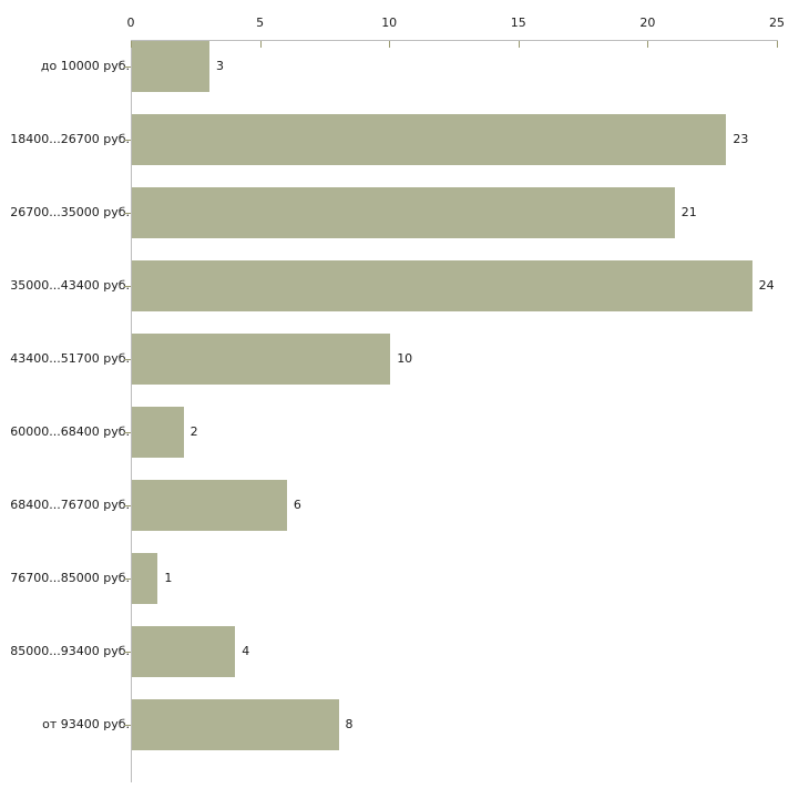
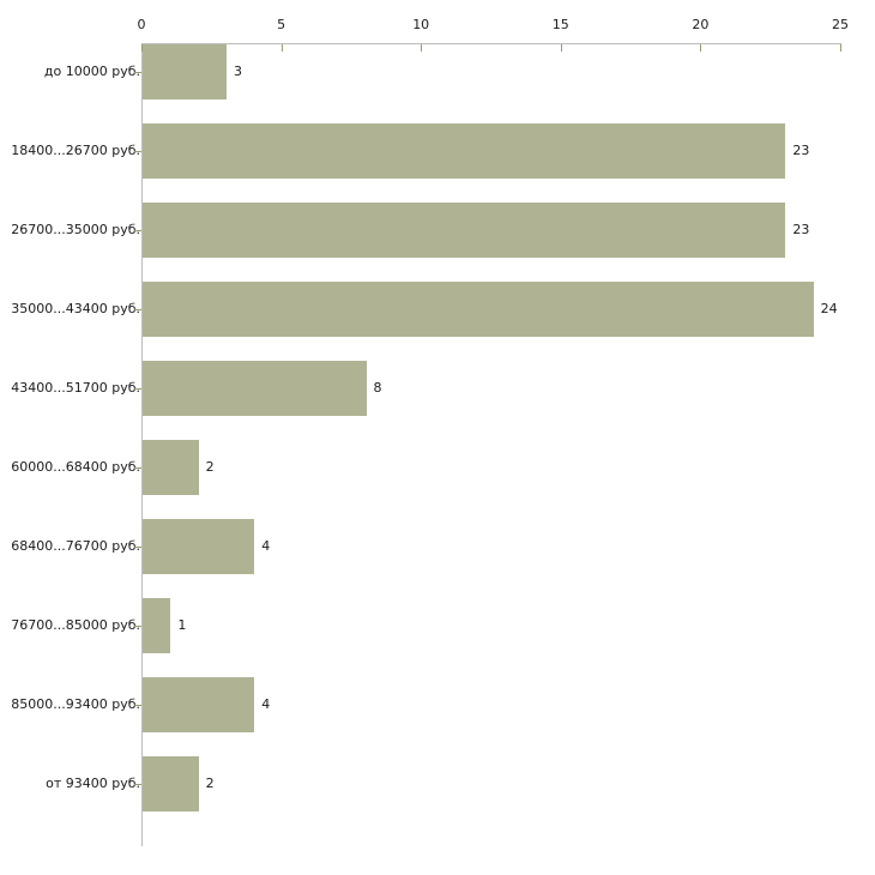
26700...35000 руб.: 21 -> 23
43400...51700 руб.: 10 -> 8
68400...76700 руб.: 6 -> 4
от 93400 руб.: 8 -> 2
